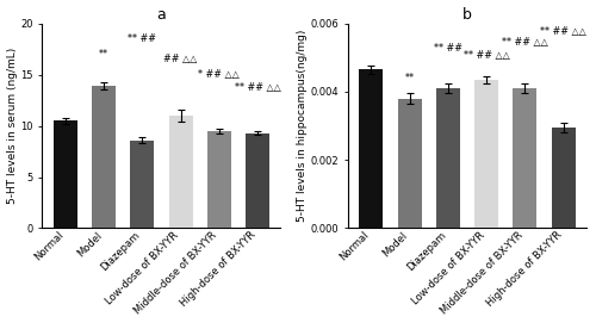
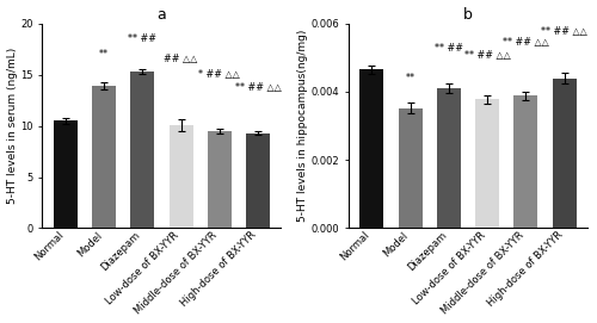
a/Diazepam: 8.6 -> 15.3
a/Low-dose of BX-YYR: 11.0 -> 10.1
b/Model: 0.00380 -> 0.00352
b/Low-dose of BX-YYR: 0.00435 -> 0.00378
b/Middle-dose of BX-YYR: 0.00410 -> 0.00388
b/High-dose of BX-YYR: 0.00295 -> 0.00440
